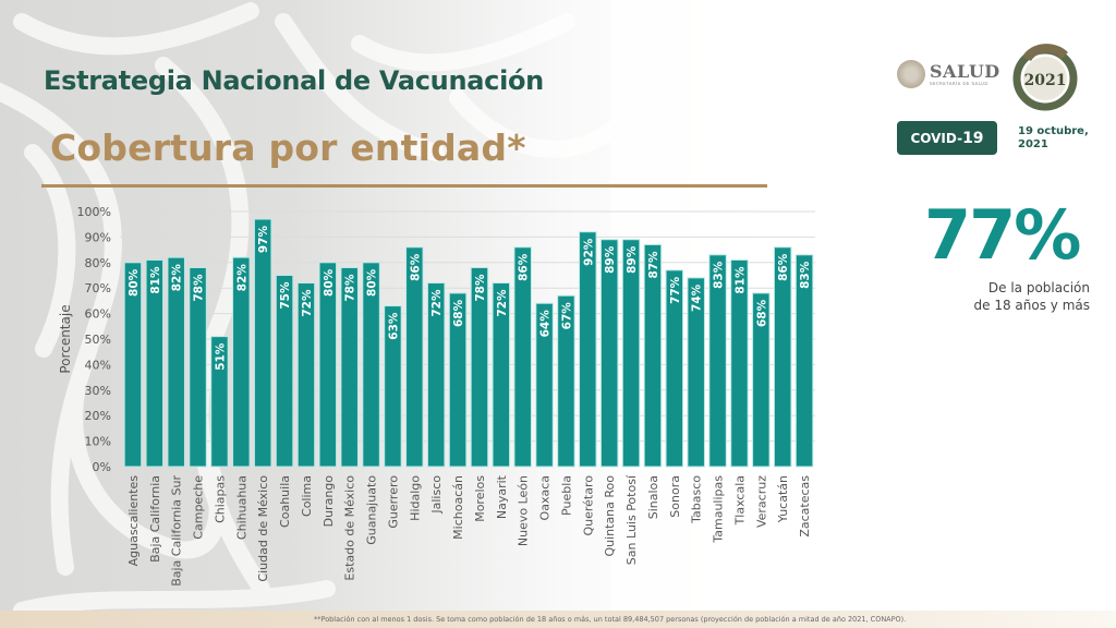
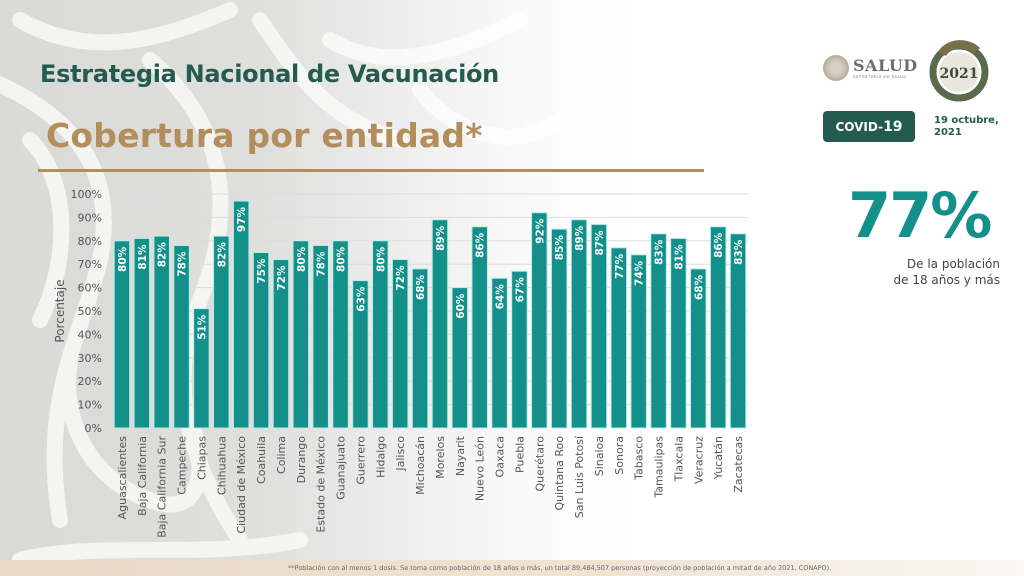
Hidalgo: 86% -> 80%
Morelos: 78% -> 89%
Nayarit: 72% -> 60%
Quintana Roo: 89% -> 85%
